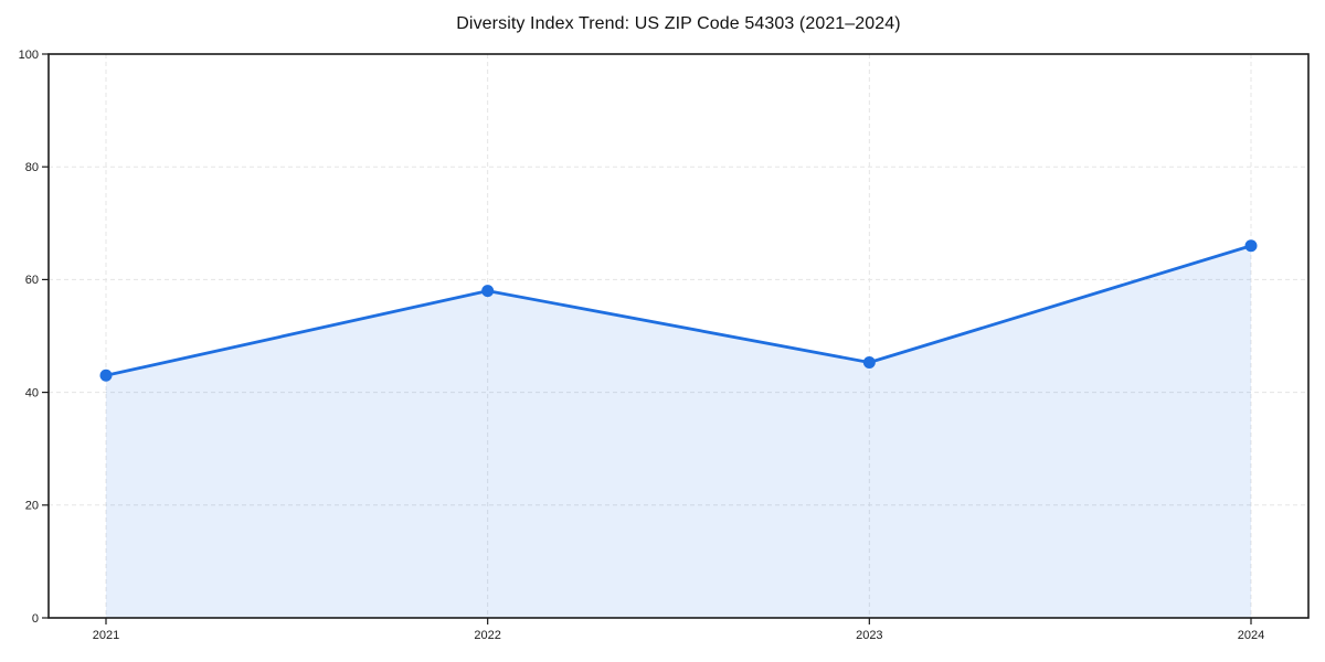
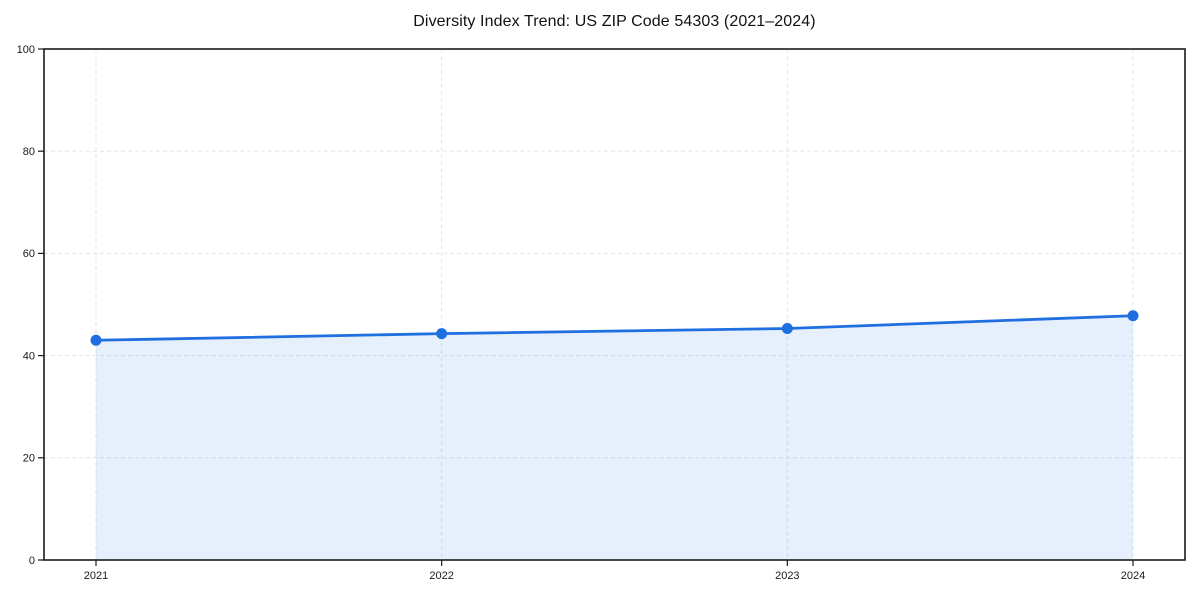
2022: 58 -> 44
2024: 66 -> 48
